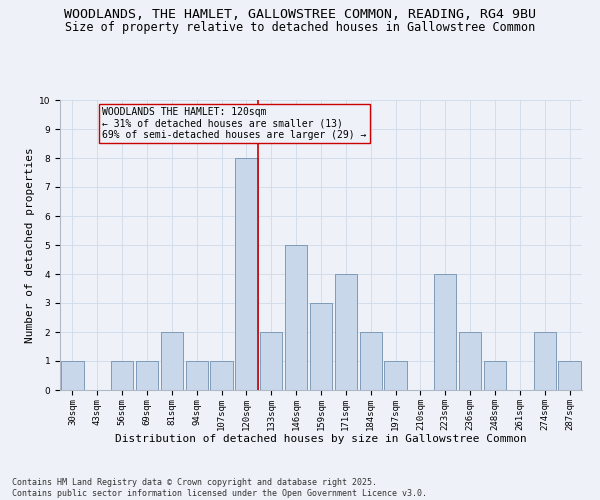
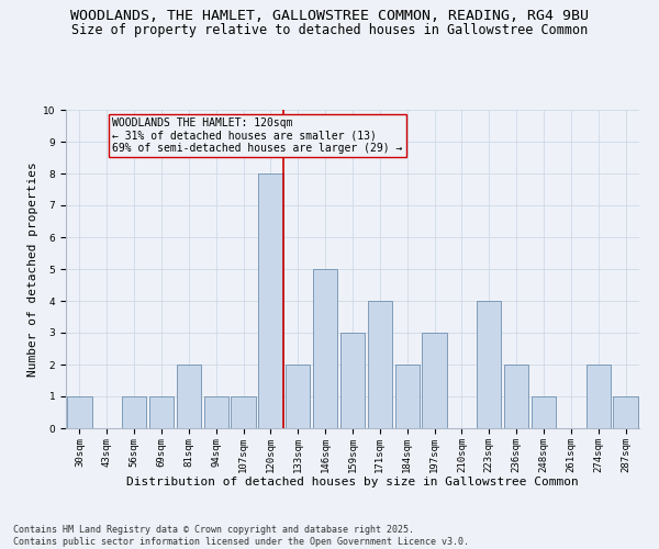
197sqm: 1 -> 3
